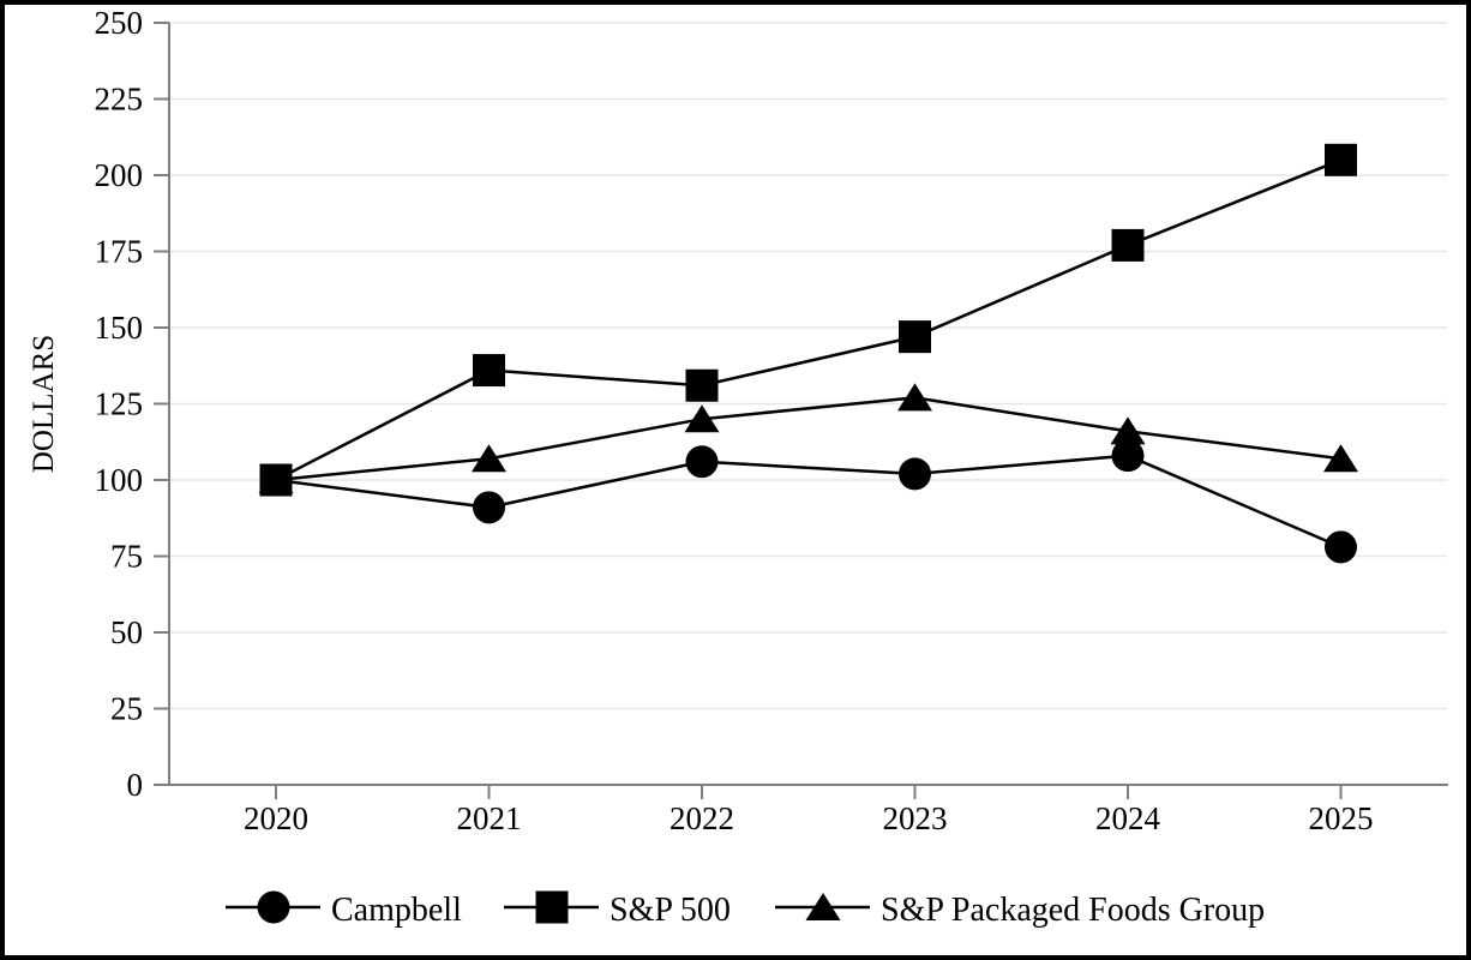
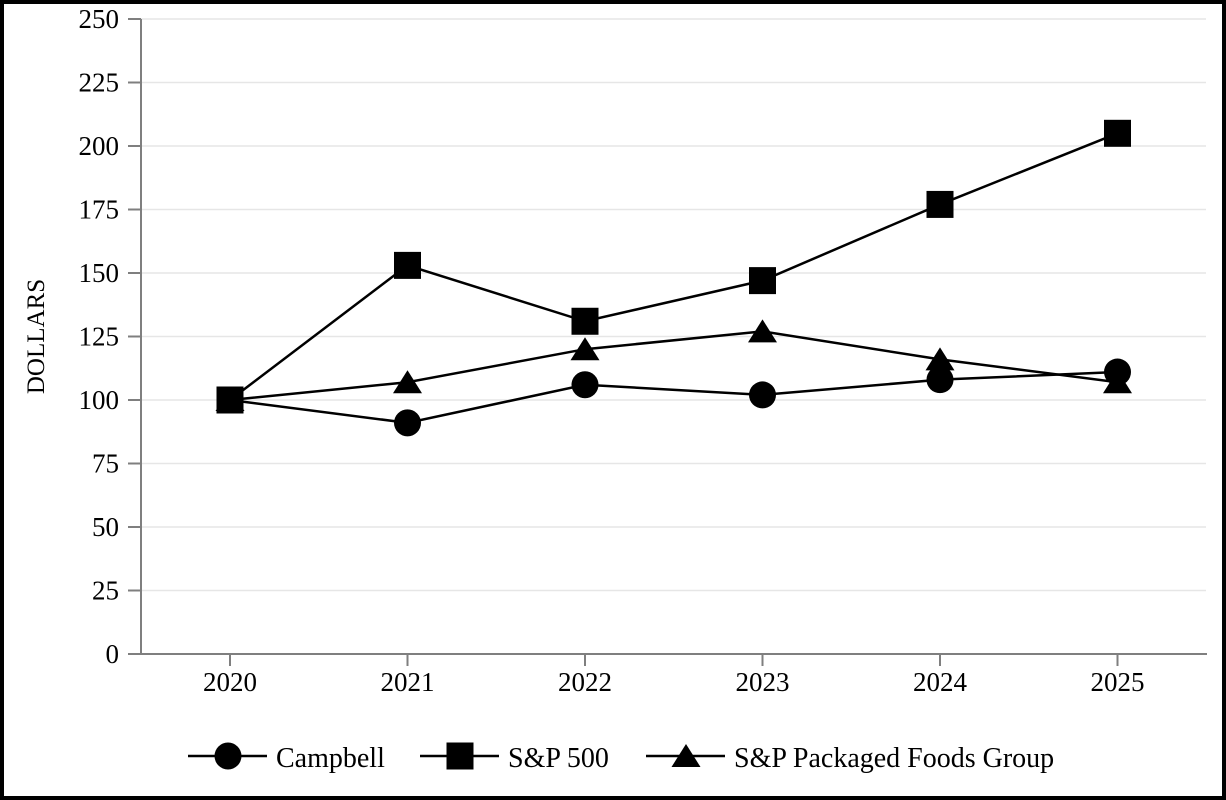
S&P 500/2021: 136 -> 153
Campbell/2025: 78 -> 111
